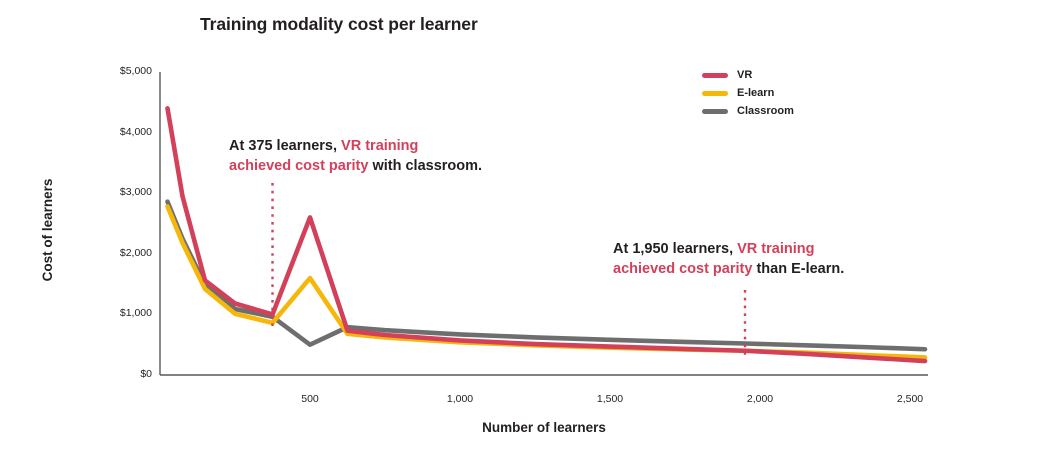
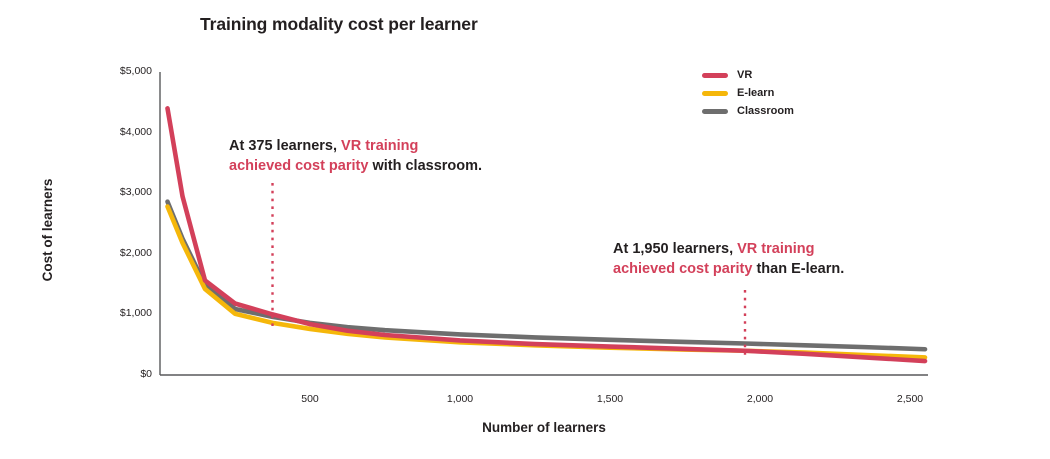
VR/500: $2600 -> $800
E-learn/500: $1600 -> $800
Classroom/500: $500 -> $900
